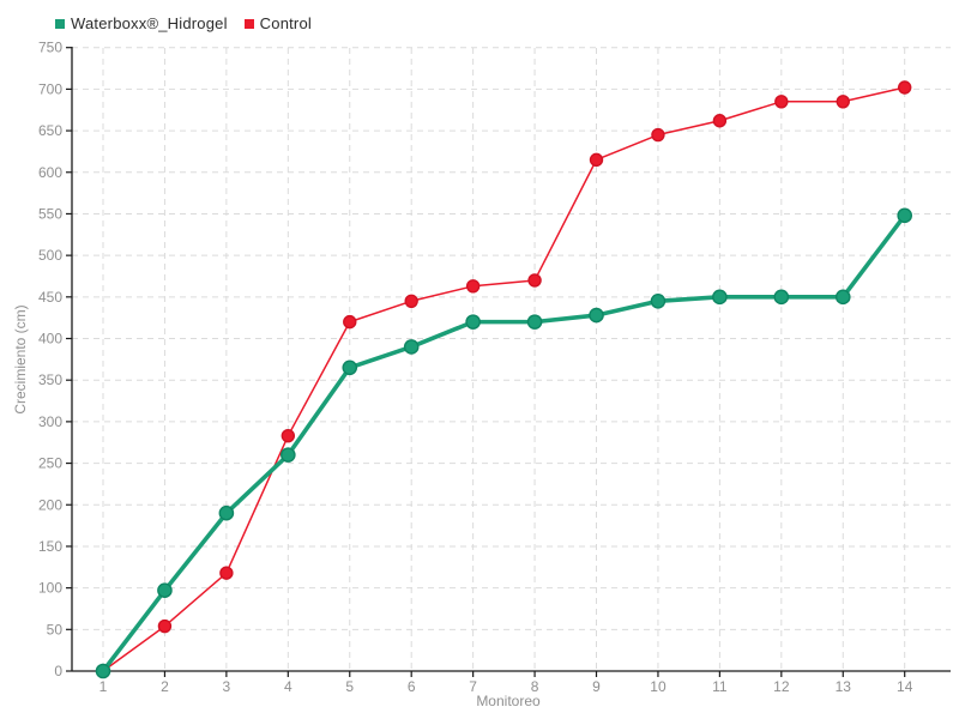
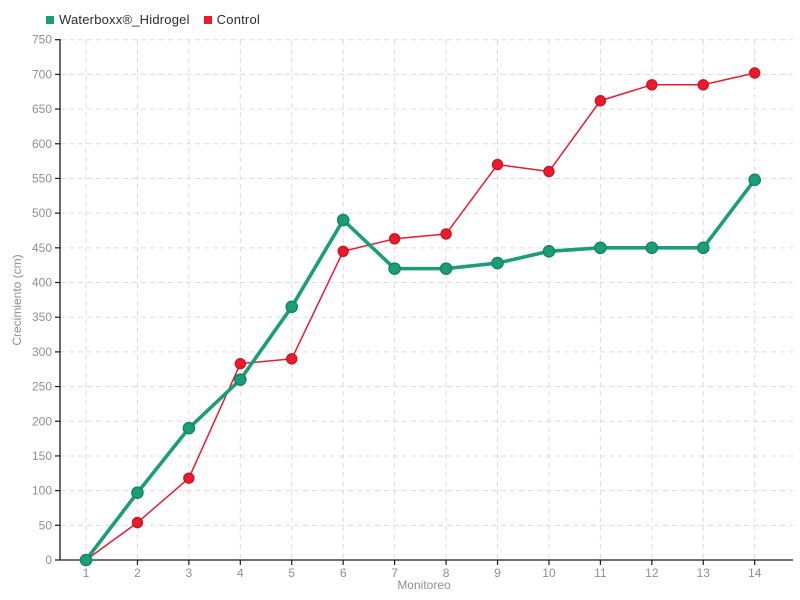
Control/5: 420 -> 290
Waterboxx®_Hidrogel/6: 390 -> 490
Control/9: 620 -> 570
Control/10: 640 -> 560
